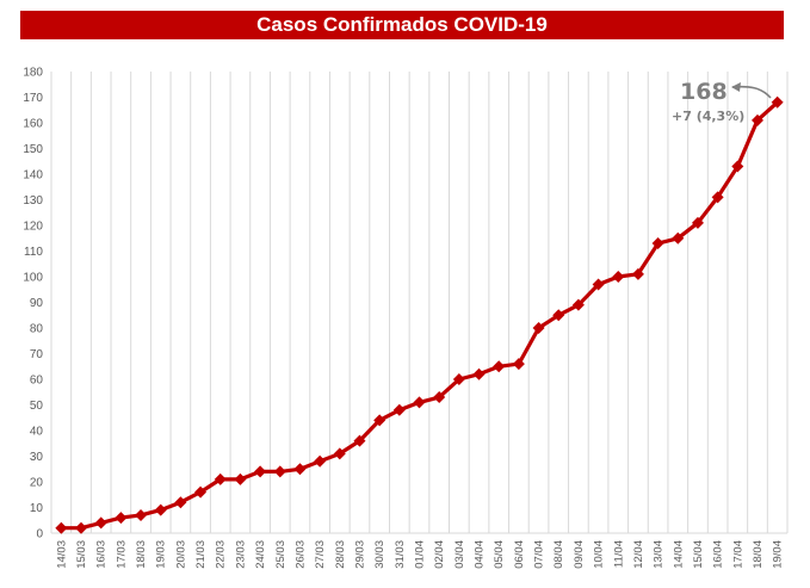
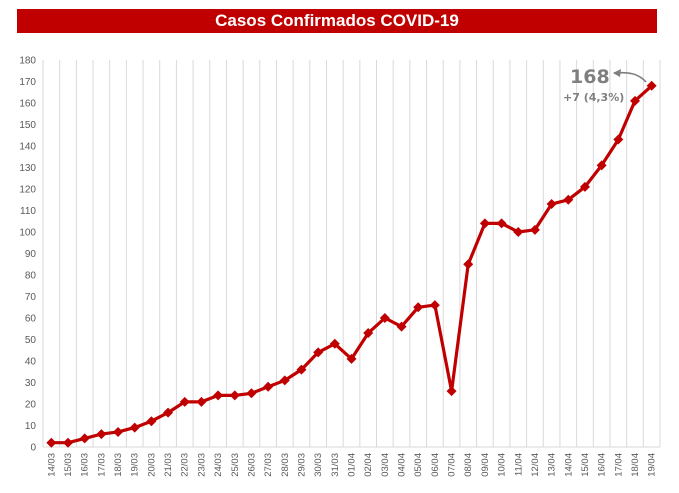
01/04: 51 -> 41
04/04: 62 -> 56
07/04: 80 -> 26
09/04: 89 -> 104
10/04: 97 -> 104
